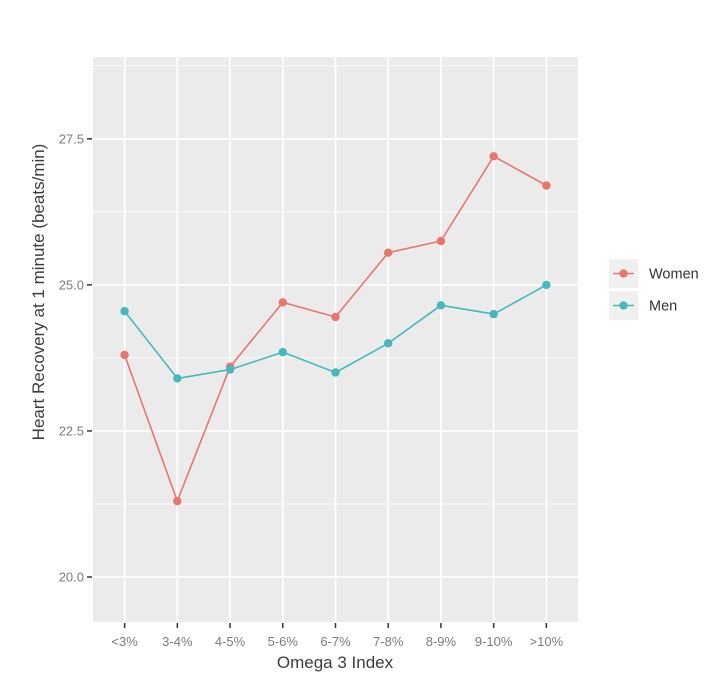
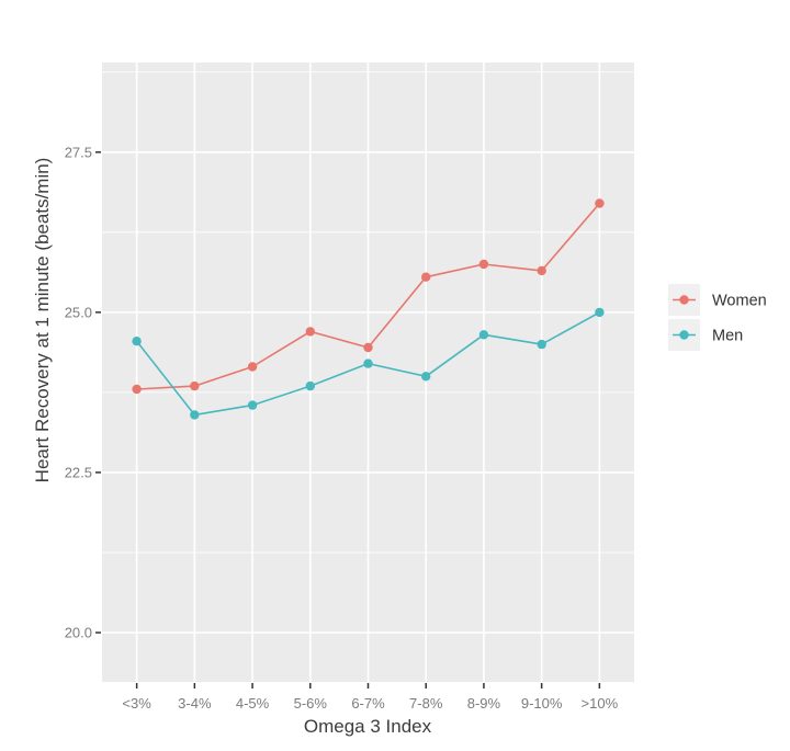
Women/3-4%: 21.3 -> 23.9
Women/4-5%: 23.6 -> 24.1
Men/6-7%: 23.5 -> 24.2
Women/9-10%: 27.2 -> 25.6
